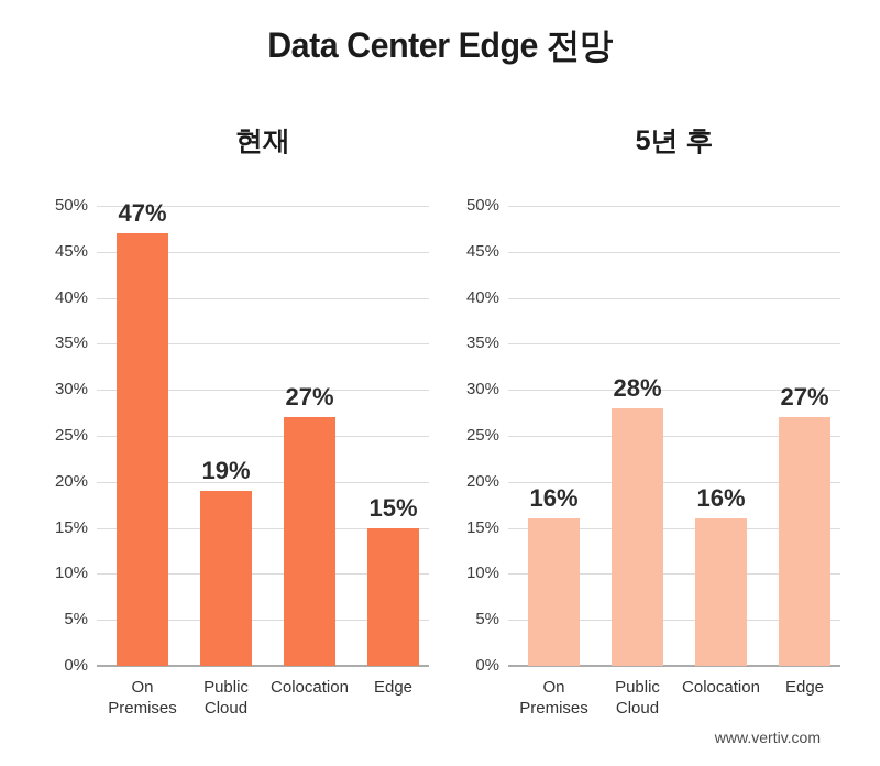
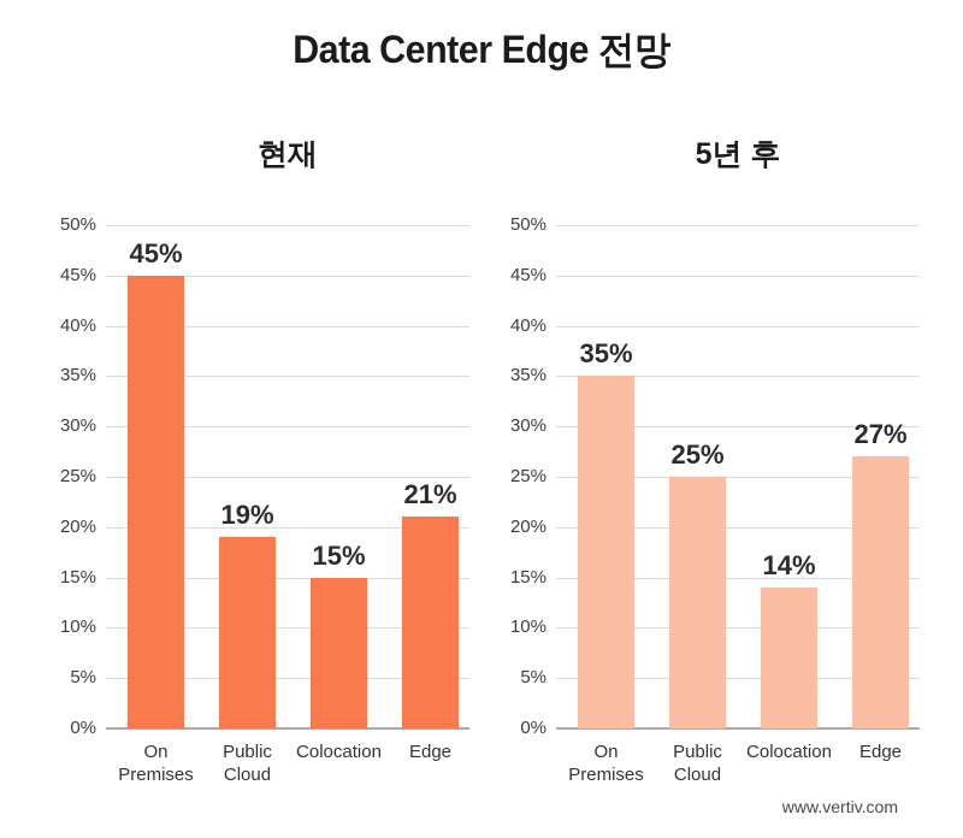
현재/On Premises: 47% -> 45%
현재/Colocation: 27% -> 15%
현재/Edge: 15% -> 21%
5년 후/On Premises: 16% -> 35%
5년 후/Public Cloud: 28% -> 25%
5년 후/Colocation: 16% -> 14%
